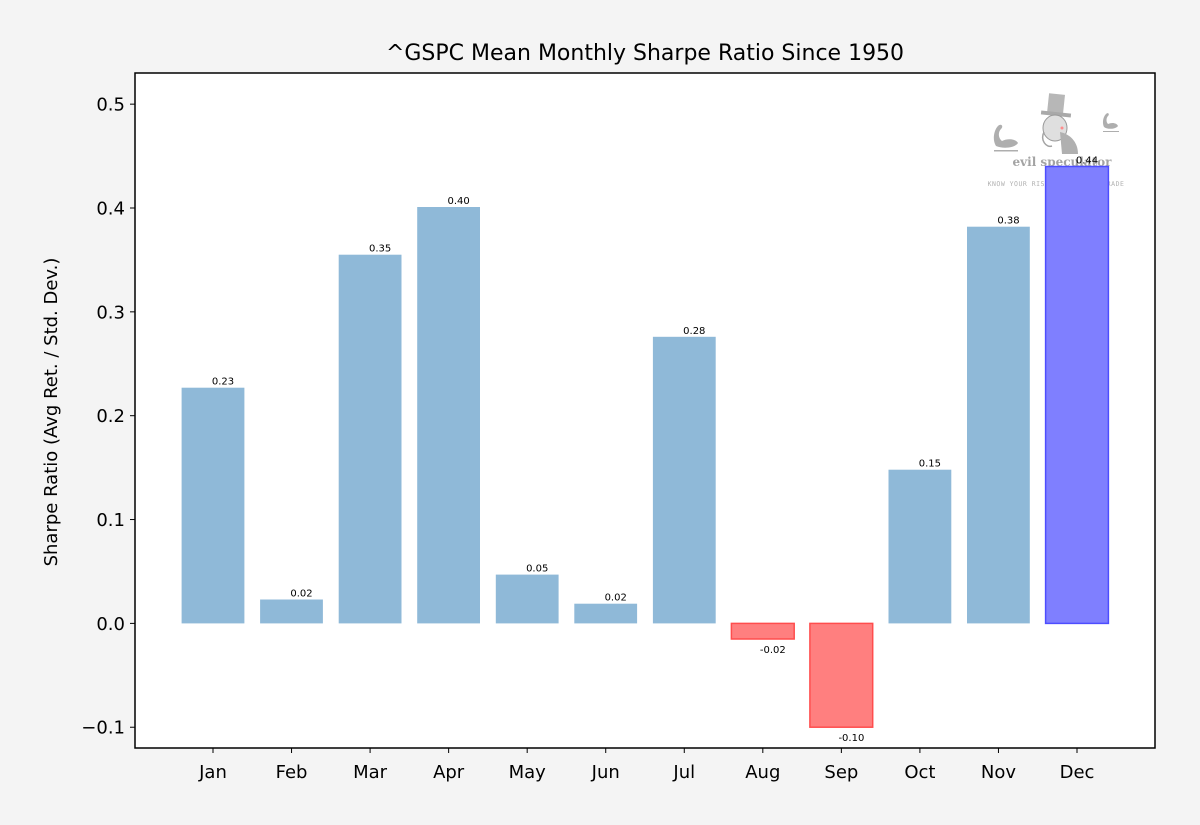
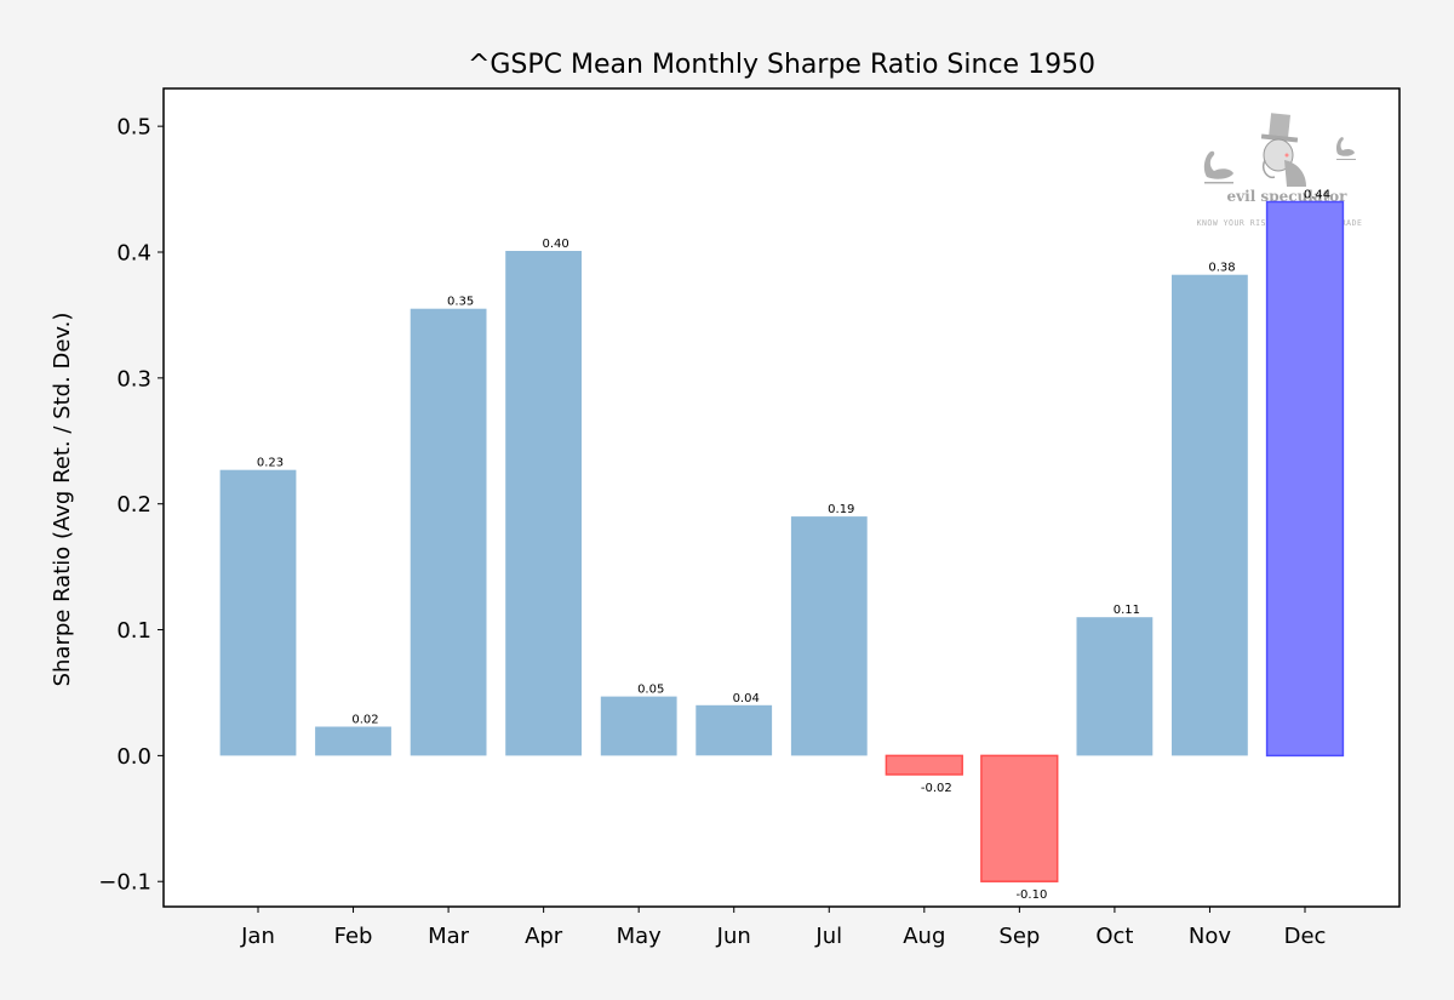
Jun: 0.02 -> 0.04
Jul: 0.28 -> 0.19
Oct: 0.15 -> 0.11
